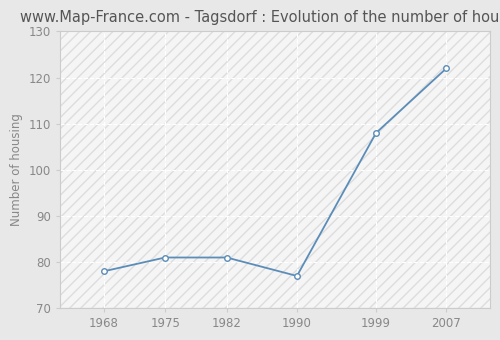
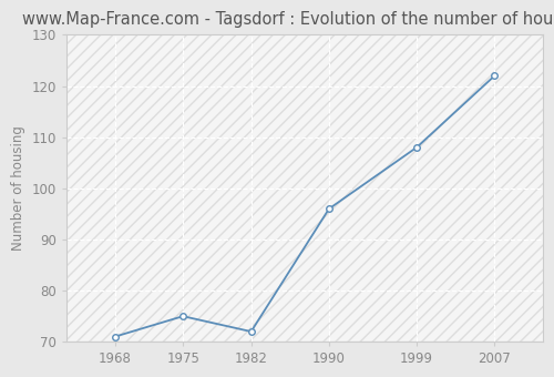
1968: 78 -> 71
1975: 81 -> 75
1982: 81 -> 72
1990: 77 -> 96
